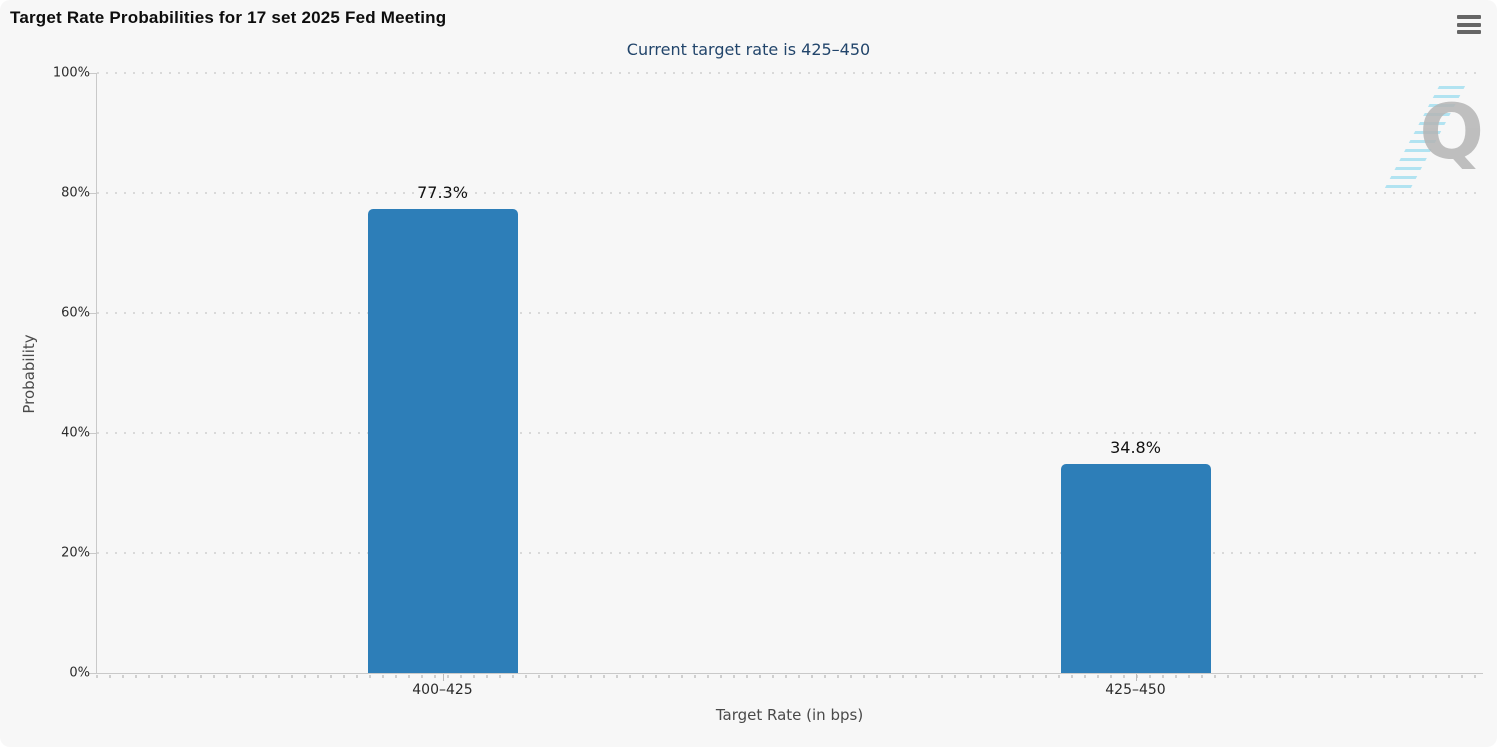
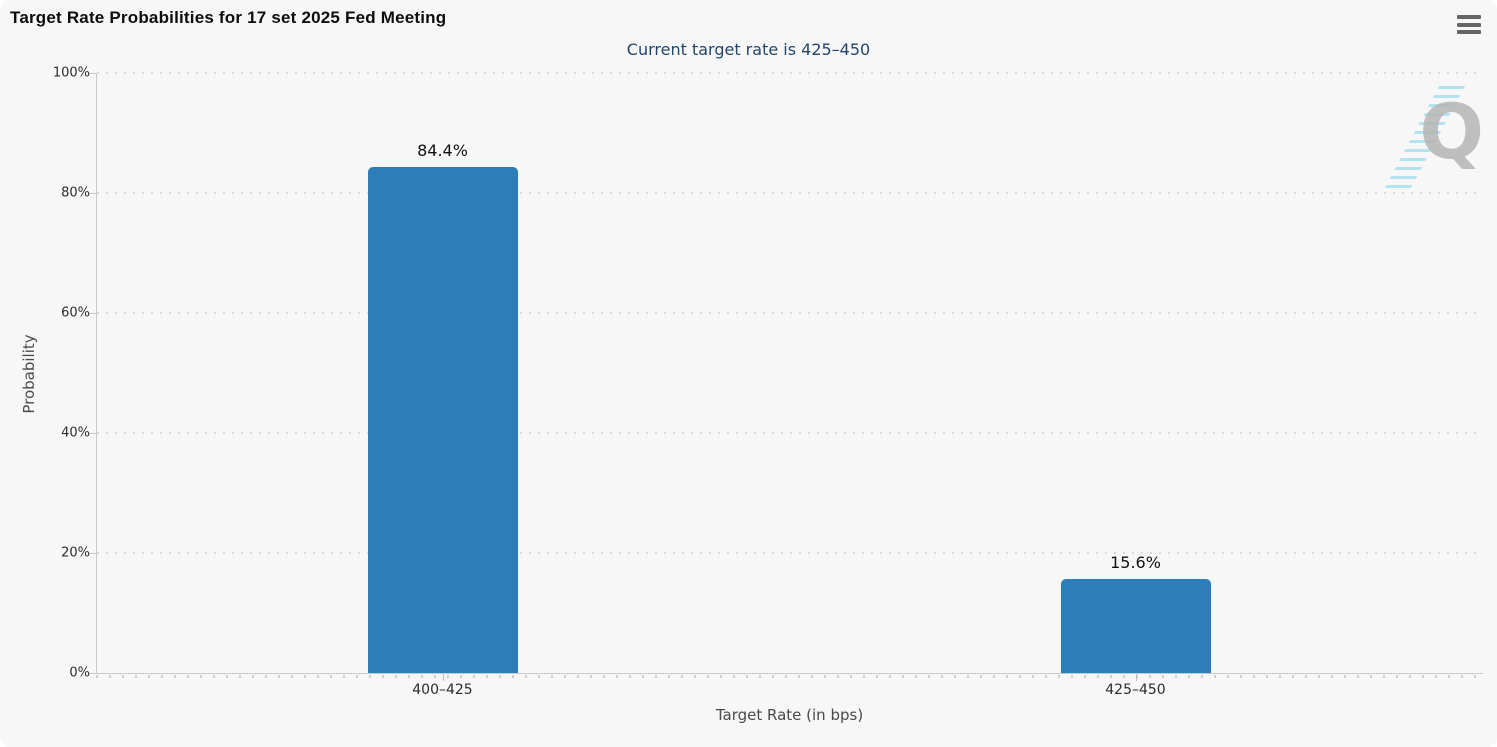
400–425: 77.3% -> 84.4%
425–450: 34.8% -> 15.6%
